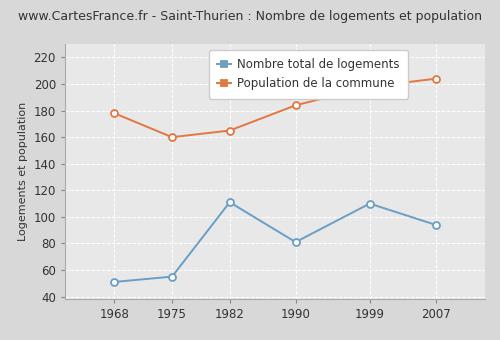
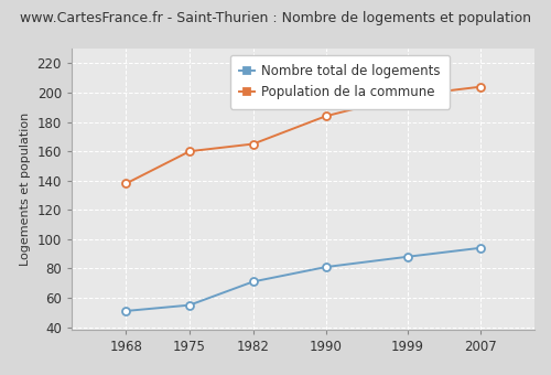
Population de la commune/1968: 178 -> 138
Nombre total de logements/1982: 111 -> 71
Nombre total de logements/1999: 110 -> 88
